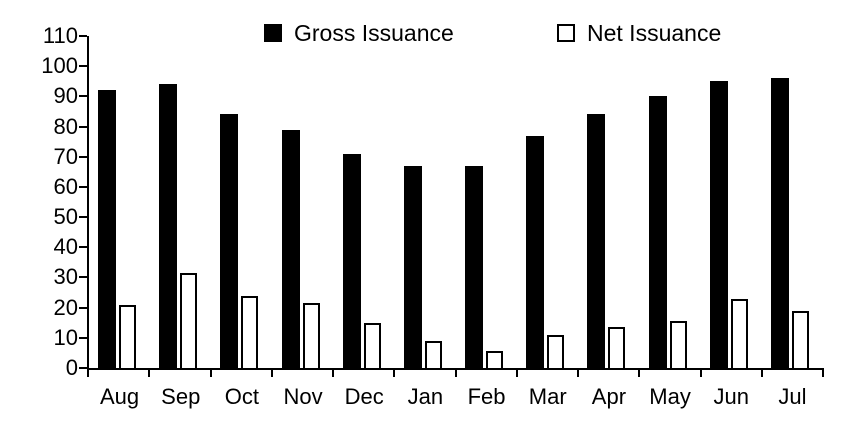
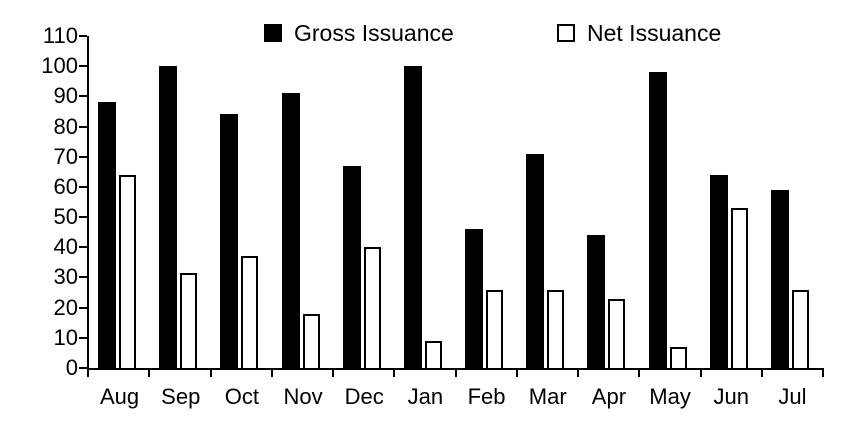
Gross Issuance/Aug: 92 -> 88
Net Issuance/Aug: 21 -> 64
Gross Issuance/Sep: 94 -> 100
Net Issuance/Oct: 24 -> 37
Gross Issuance/Nov: 79 -> 91
Net Issuance/Nov: 22 -> 18
Gross Issuance/Dec: 71 -> 67
Net Issuance/Dec: 15 -> 40
Gross Issuance/Jan: 67 -> 100
Gross Issuance/Feb: 67 -> 46
Net Issuance/Feb: 6 -> 26
Gross Issuance/Mar: 77 -> 71
Net Issuance/Mar: 11 -> 26
Gross Issuance/Apr: 84 -> 44
Net Issuance/Apr: 14 -> 23
Gross Issuance/May: 90 -> 98
Net Issuance/May: 16 -> 7
Gross Issuance/Jun: 95 -> 64
Net Issuance/Jun: 23 -> 53
Gross Issuance/Jul: 96 -> 59
Net Issuance/Jul: 19 -> 26
